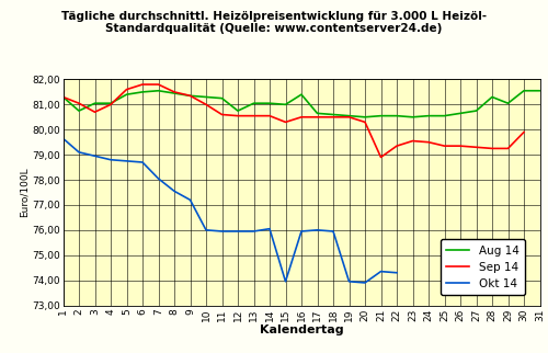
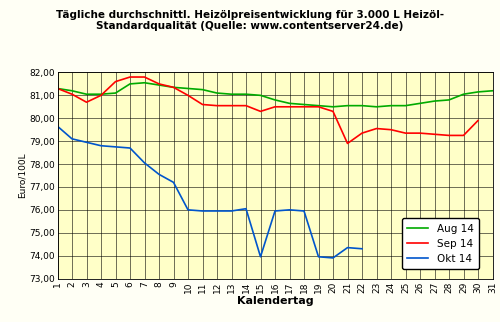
Aug 14/2: 80,75 -> 81,20
Aug 14/5: 81,40 -> 81,10
Aug 14/12: 80,75 -> 81,10
Aug 14/16: 81,40 -> 80,80
Aug 14/28: 81,30 -> 80,80
Aug 14/30: 81,55 -> 81,15
Aug 14/31: 81,55 -> 81,20
